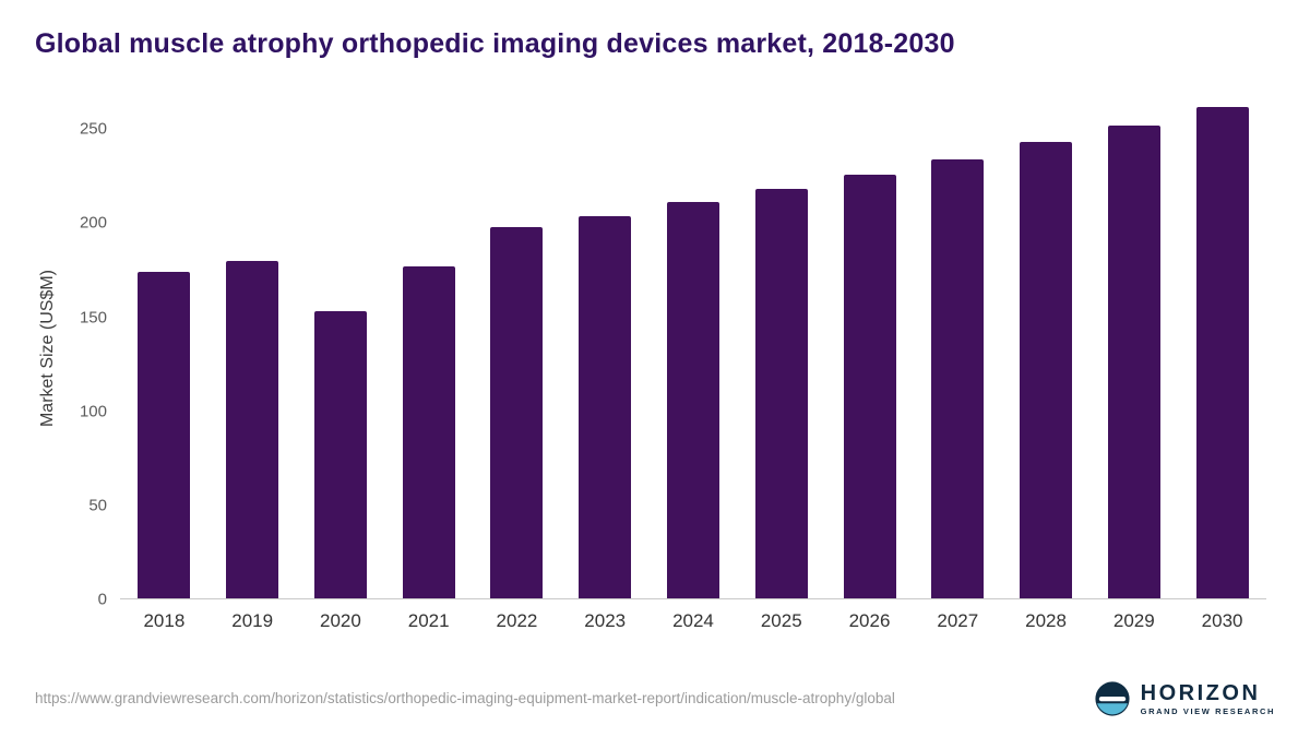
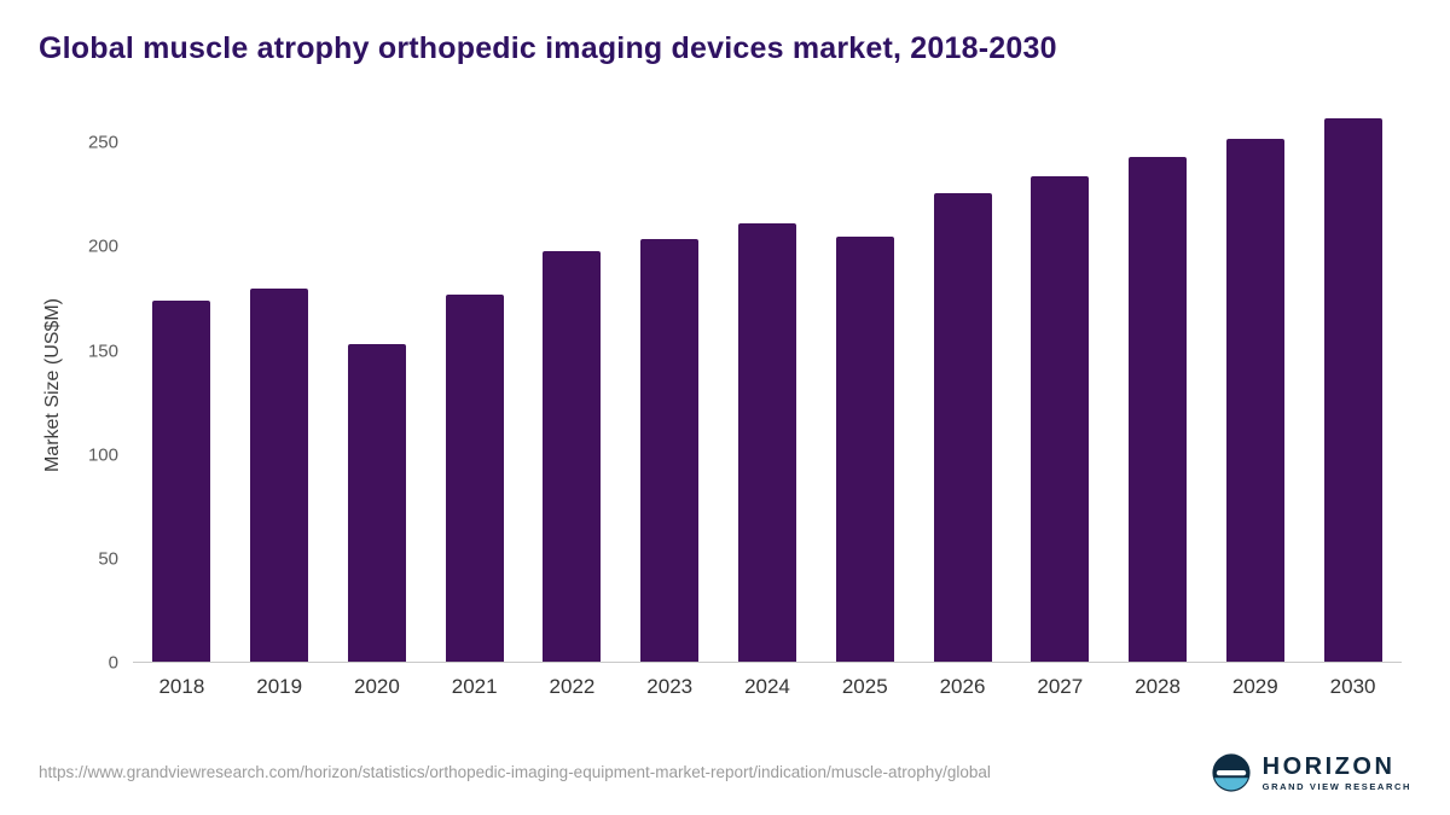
2025: 218 -> 205
